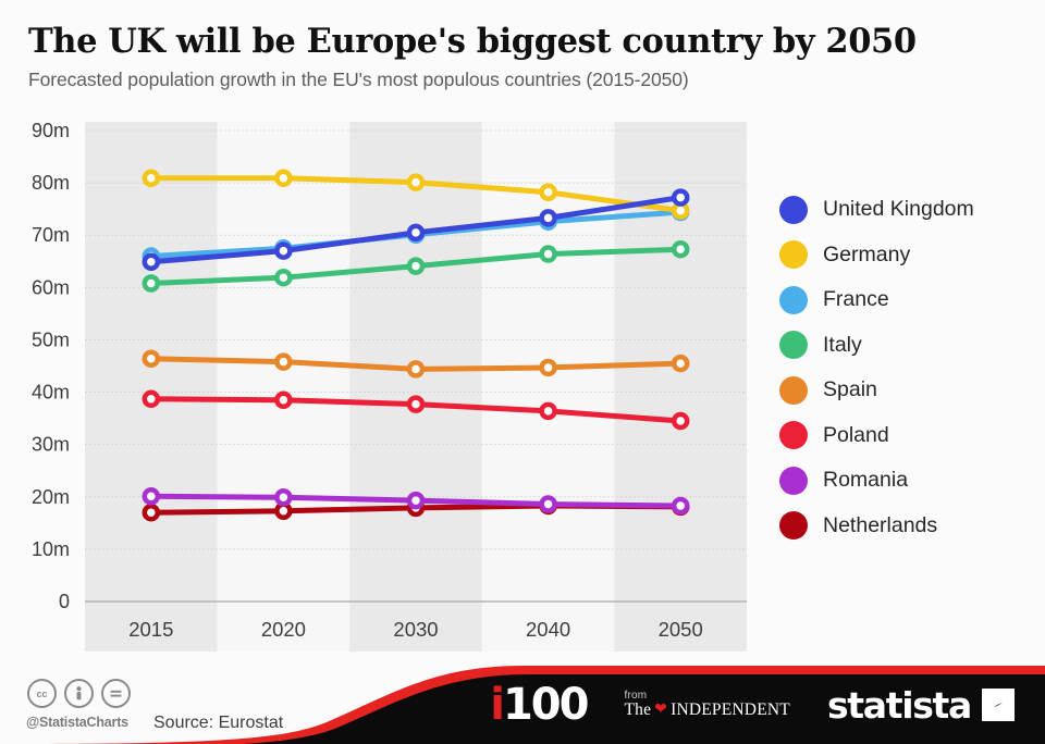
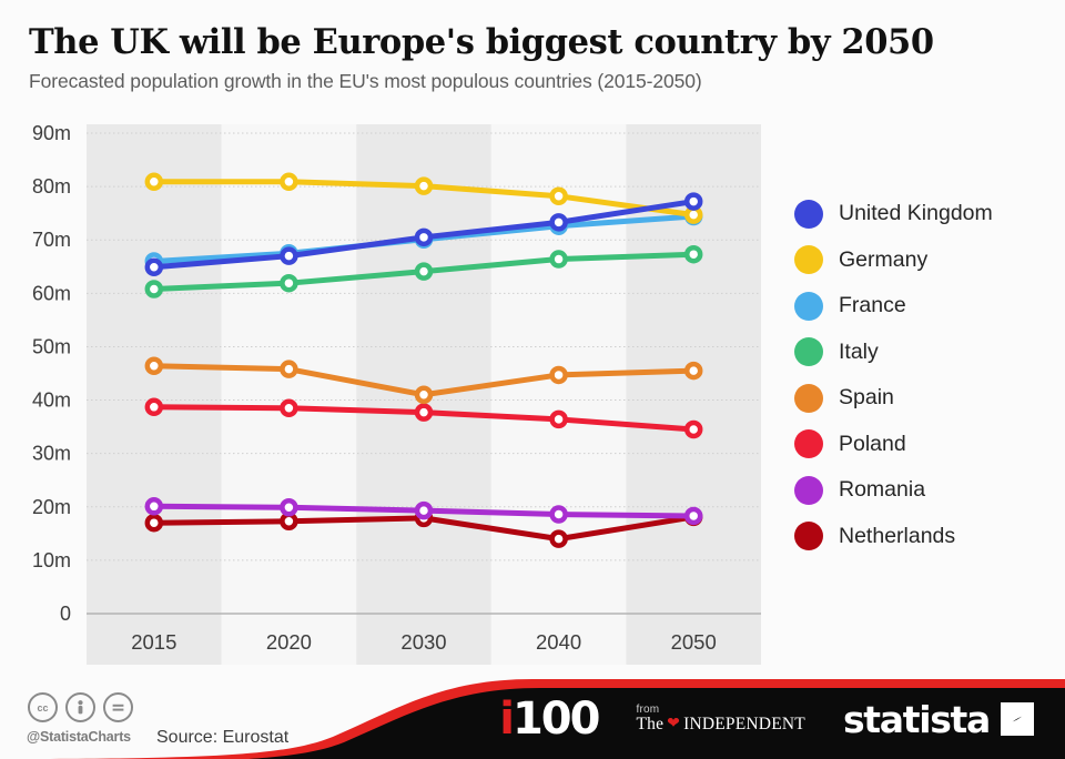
Spain/2030: 44m -> 41m
Netherlands/2040: 18m -> 14m
